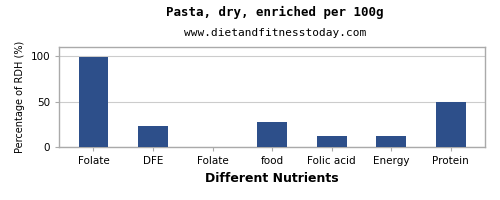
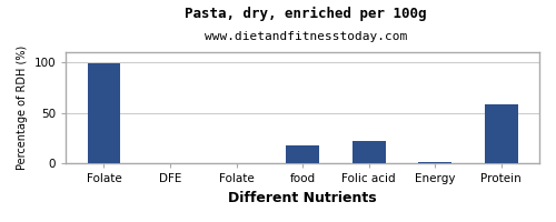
DFE: 24 -> 0
food: 28 -> 18
Folic acid: 12 -> 22
Energy: 12 -> 2
Protein: 50 -> 58
